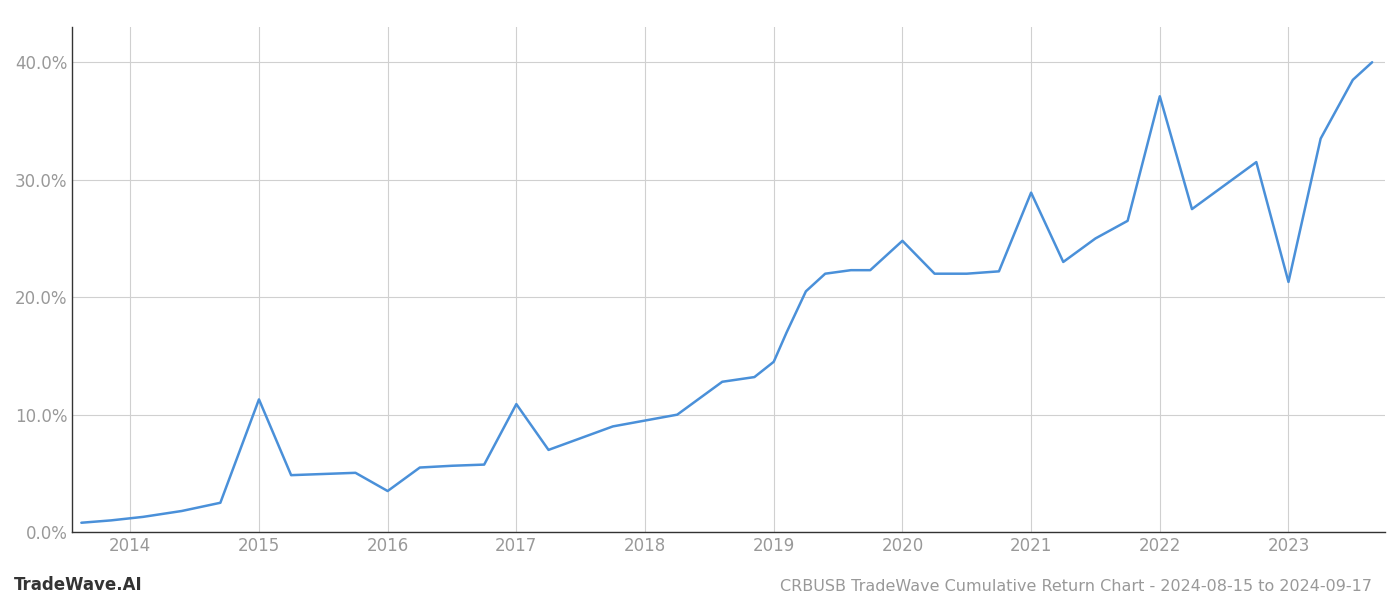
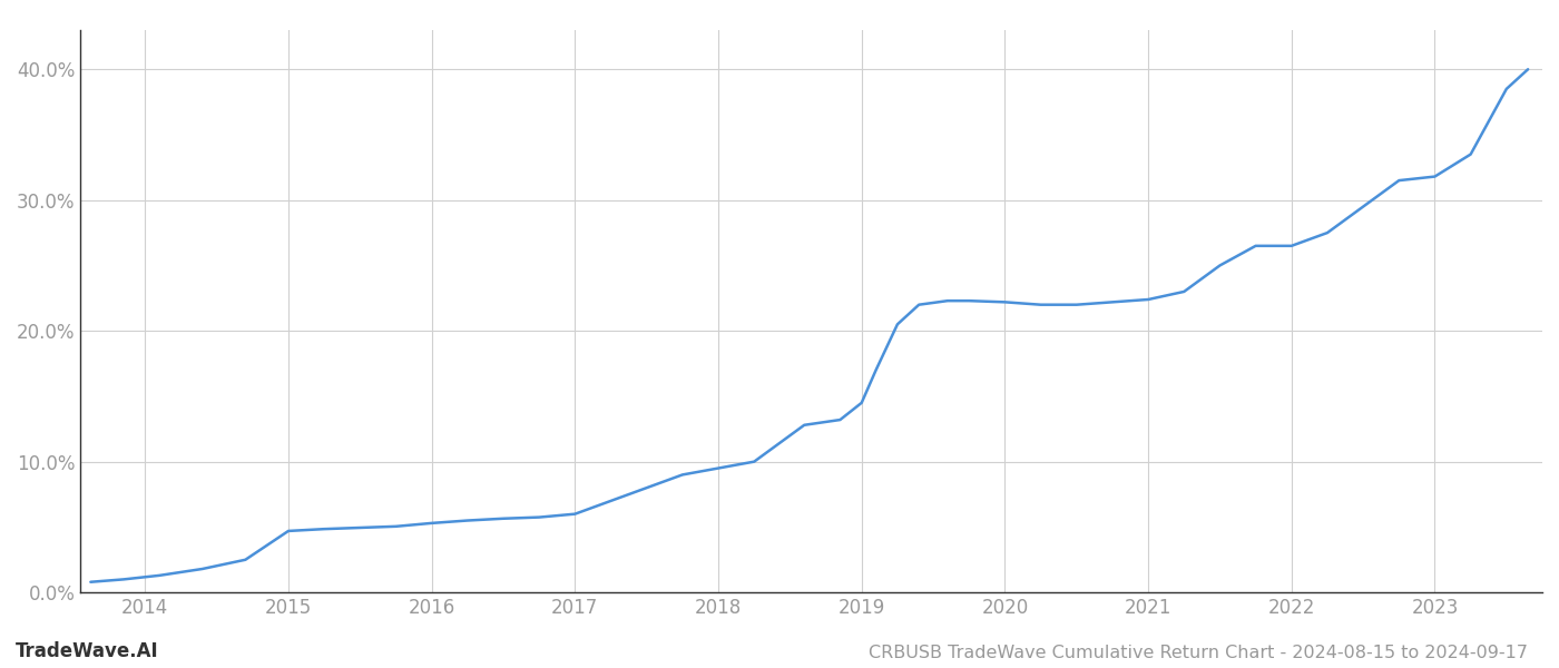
2015: 11.3% -> 4.7%
2016: 3.5% -> 5.3%
2017: 10.9% -> 6.0%
2020: 24.8% -> 22.2%
2021: 28.9% -> 22.4%
2022: 37.1% -> 26.5%
2023: 21.3% -> 31.8%
